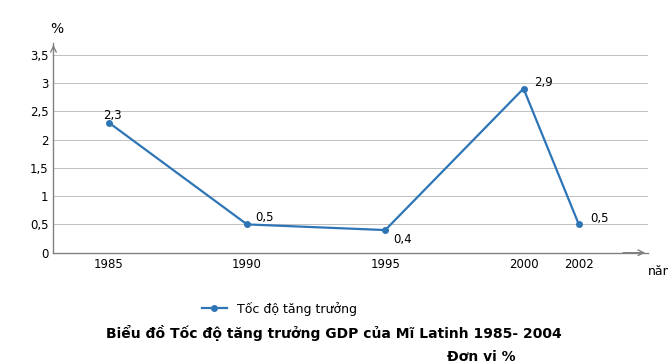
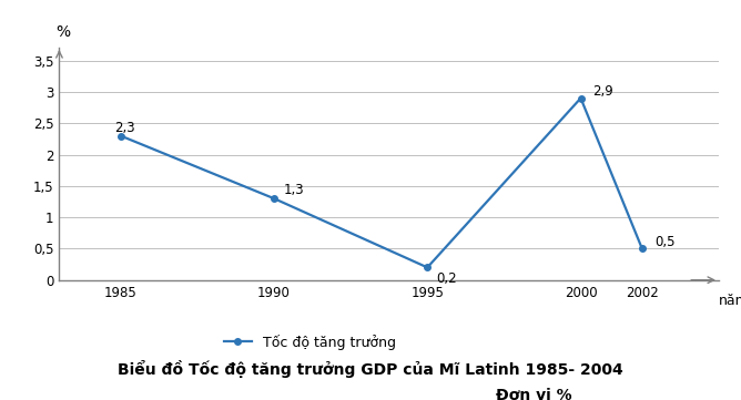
1990: 0,5 -> 1,3
1995: 0,4 -> 0,2
